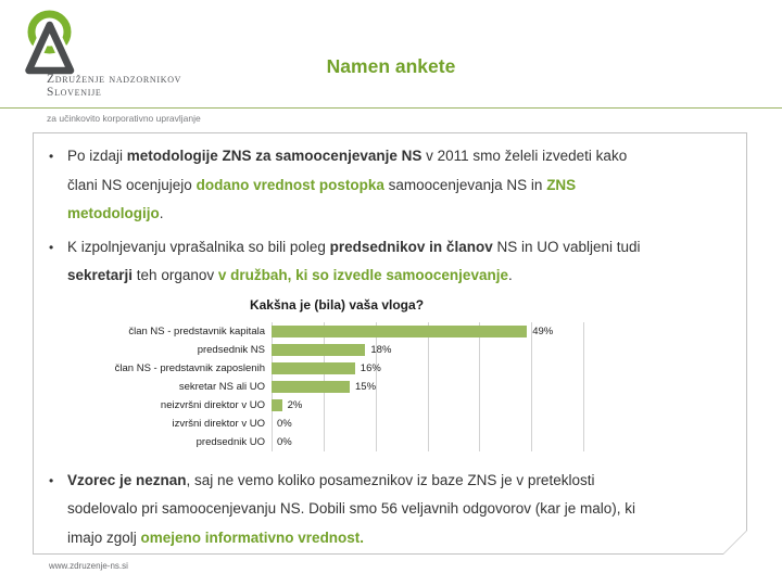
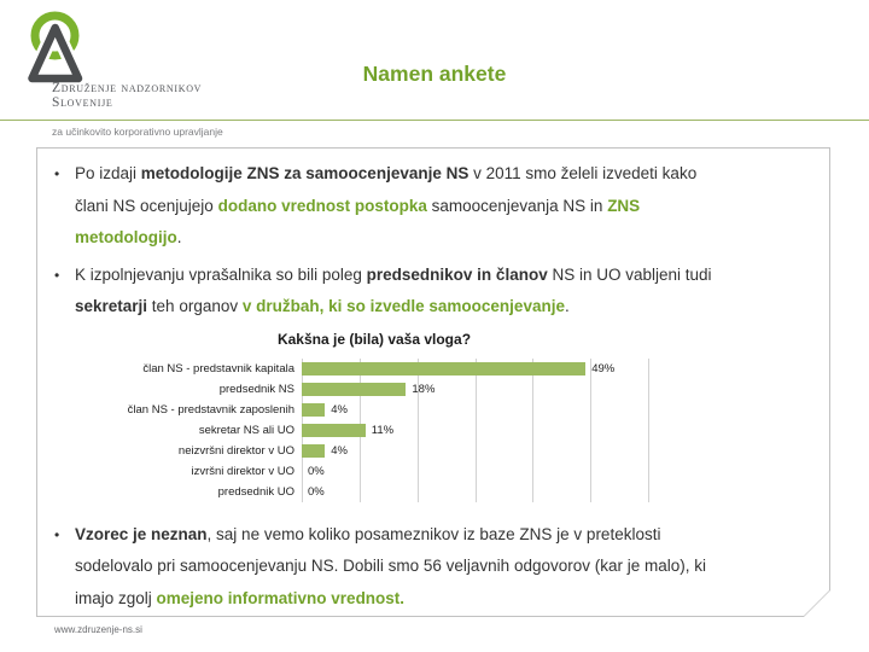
član NS - predstavnik zaposlenih: 16% -> 4%
sekretar NS ali UO: 15% -> 11%
neizvršni direktor v UO: 2% -> 4%
